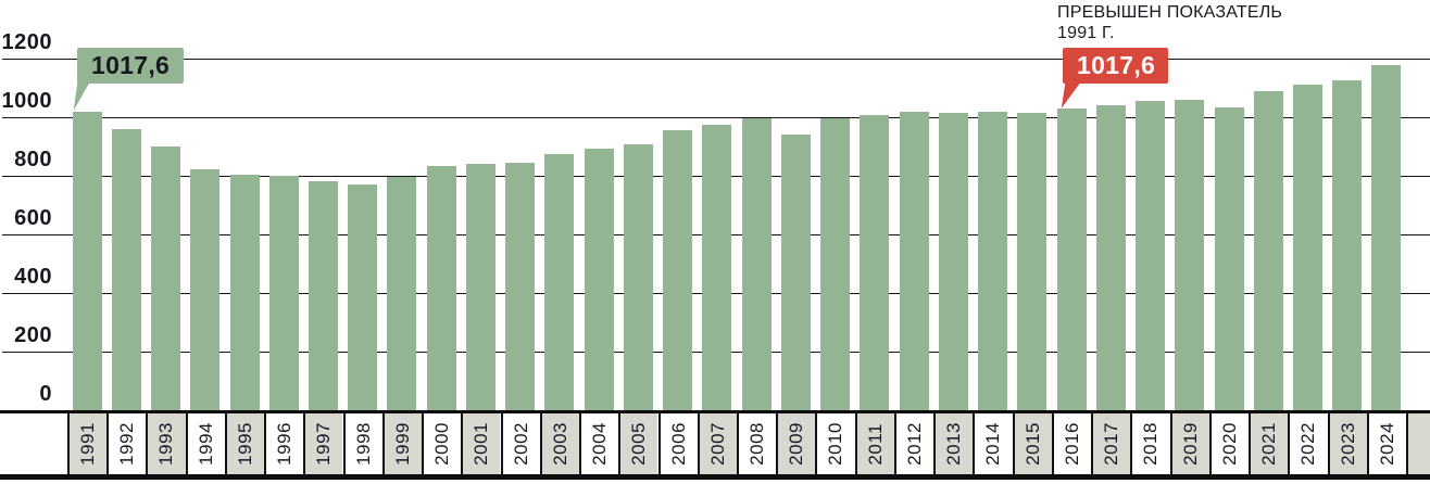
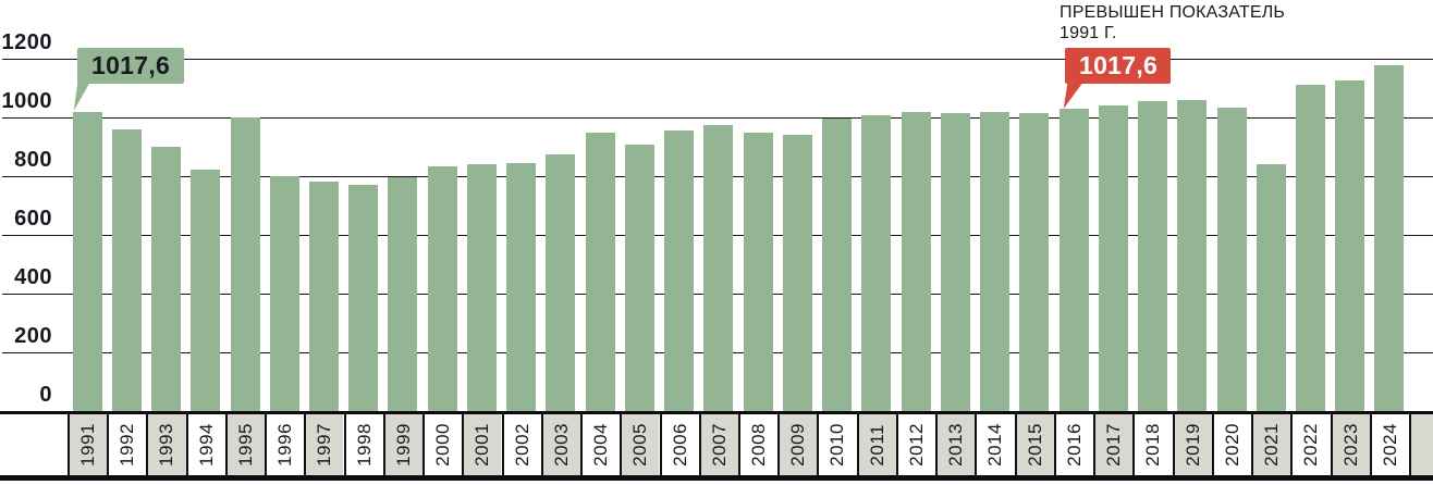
1995: 800 -> 1000
2004: 890 -> 950
2008: 1000 -> 950
2021: 1090 -> 840
